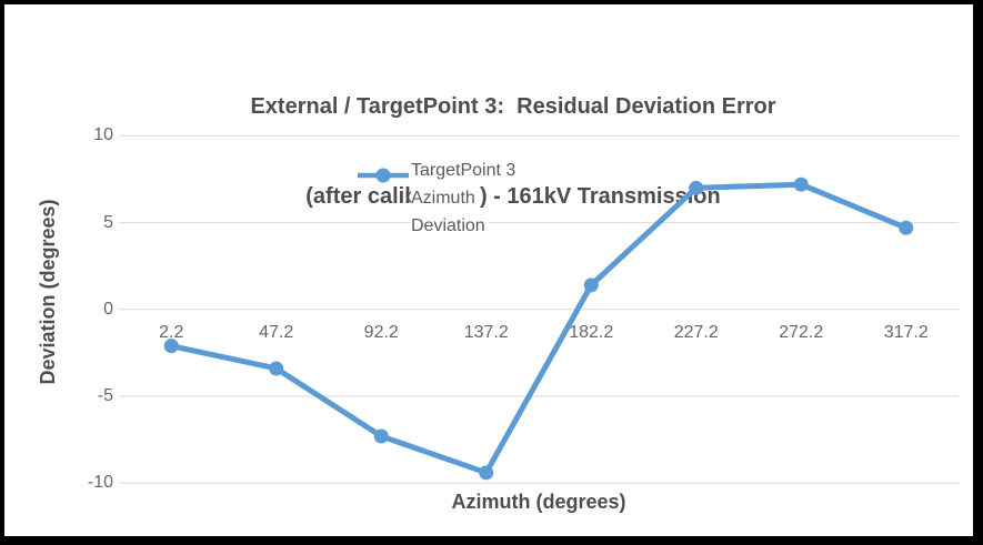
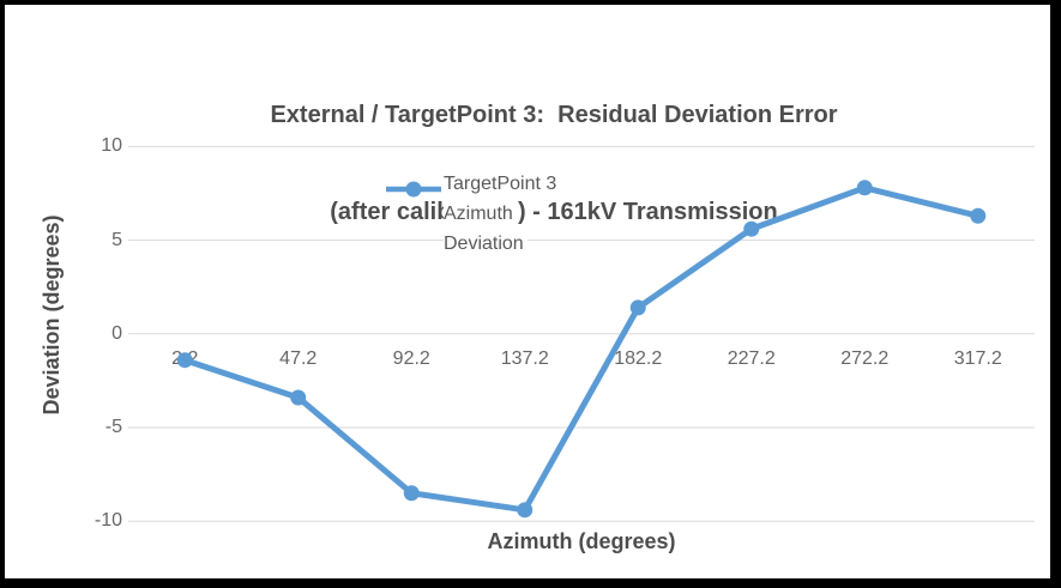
2.2: -2.1 -> -1.4
92.2: -7.3 -> -8.5
227.2: 7.0 -> 5.6
272.2: 7.2 -> 7.8
317.2: 4.7 -> 6.3
